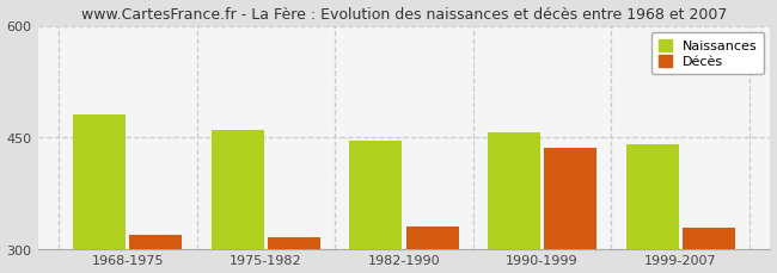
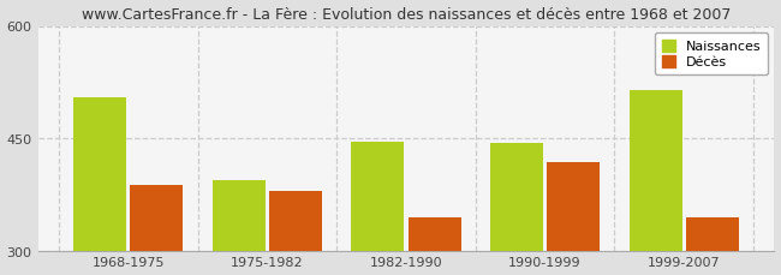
Naissances/1968-1975: 481 -> 504
Décès/1968-1975: 318 -> 388
Naissances/1975-1982: 460 -> 394
Décès/1975-1982: 316 -> 380
Décès/1982-1990: 330 -> 344
Naissances/1990-1999: 456 -> 444
Décès/1990-1999: 435 -> 418
Naissances/1999-2007: 440 -> 514
Décès/1999-2007: 328 -> 344
